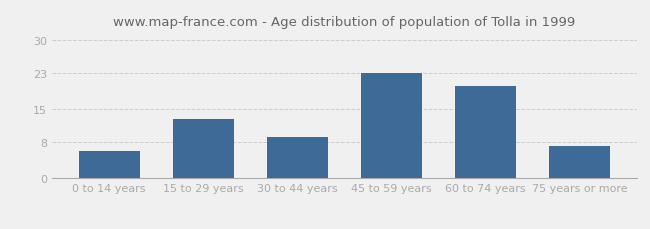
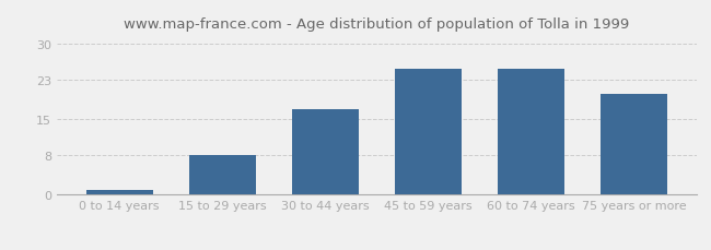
0 to 14 years: 6 -> 1
15 to 29 years: 13 -> 8
30 to 44 years: 9 -> 17
45 to 59 years: 23 -> 25
60 to 74 years: 20 -> 25
75 years or more: 7 -> 20
